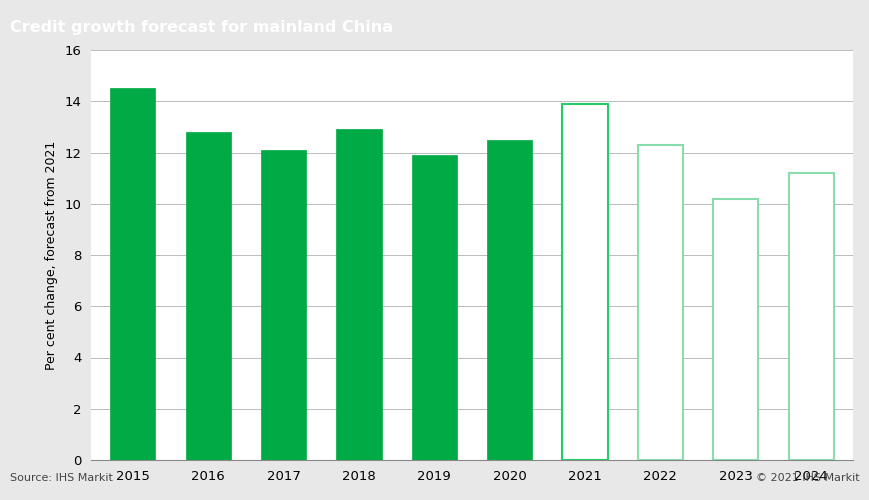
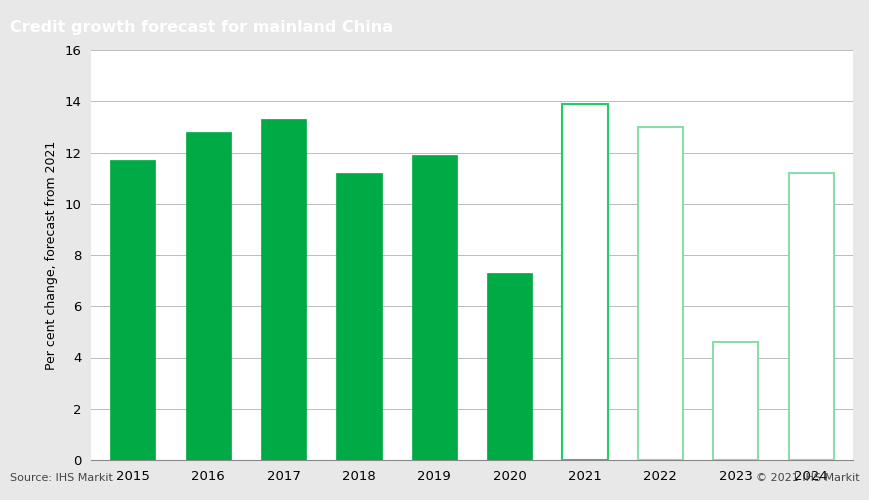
2015: 14.5 -> 11.7
2017: 12.1 -> 13.3
2018: 12.9 -> 11.2
2020: 12.5 -> 7.3
2022: 12.3 -> 13.0
2023: 10.2 -> 4.6
